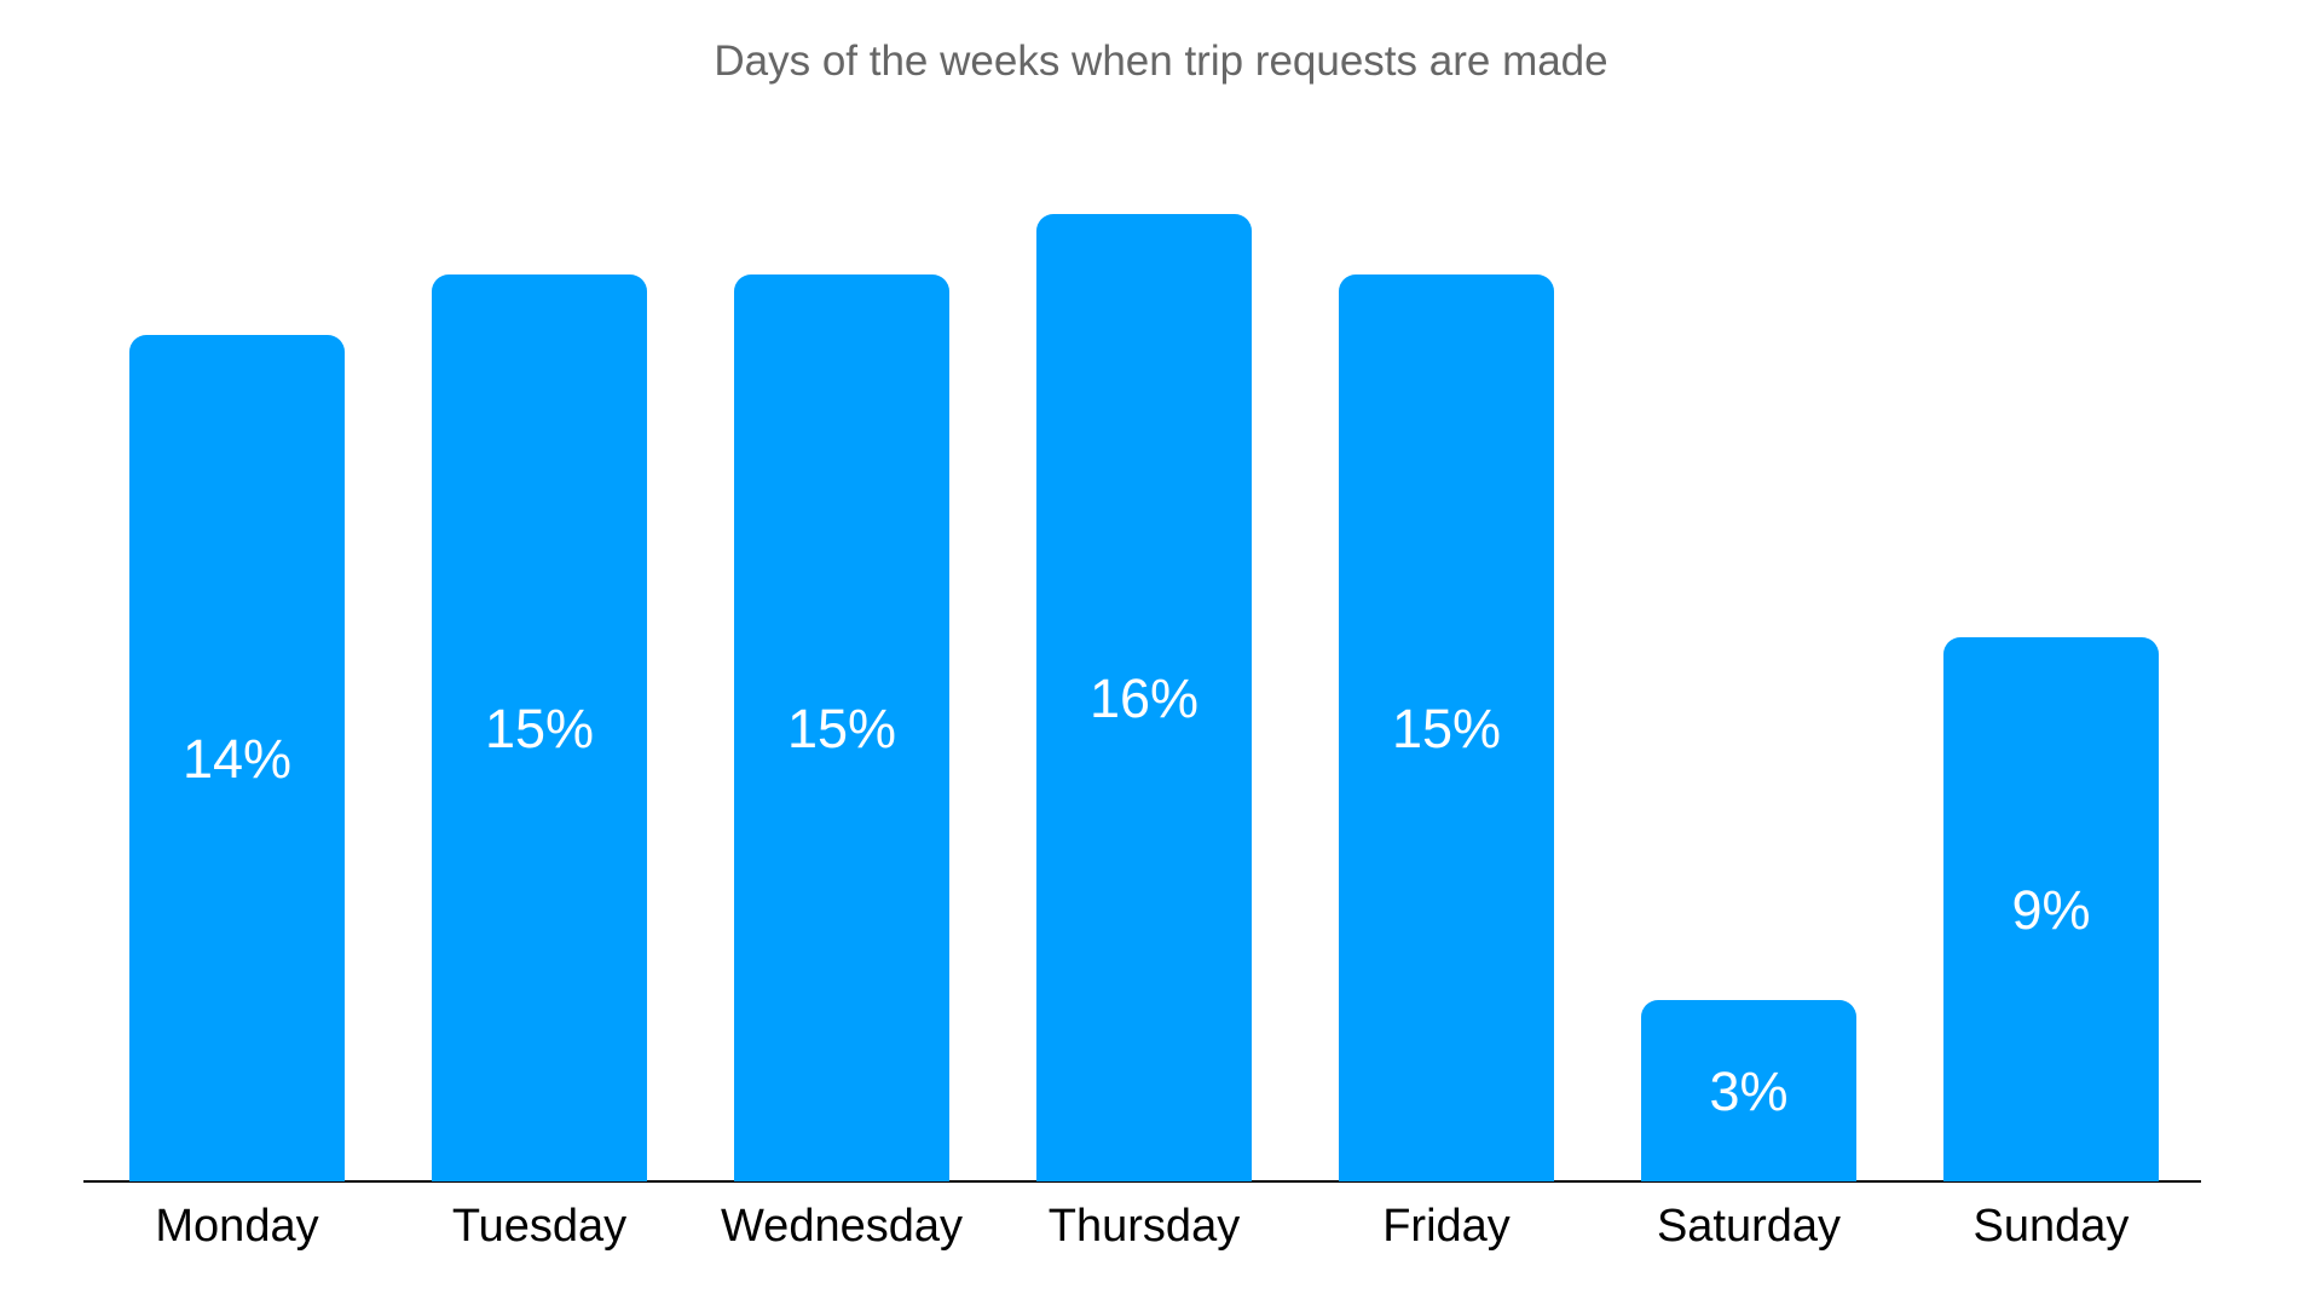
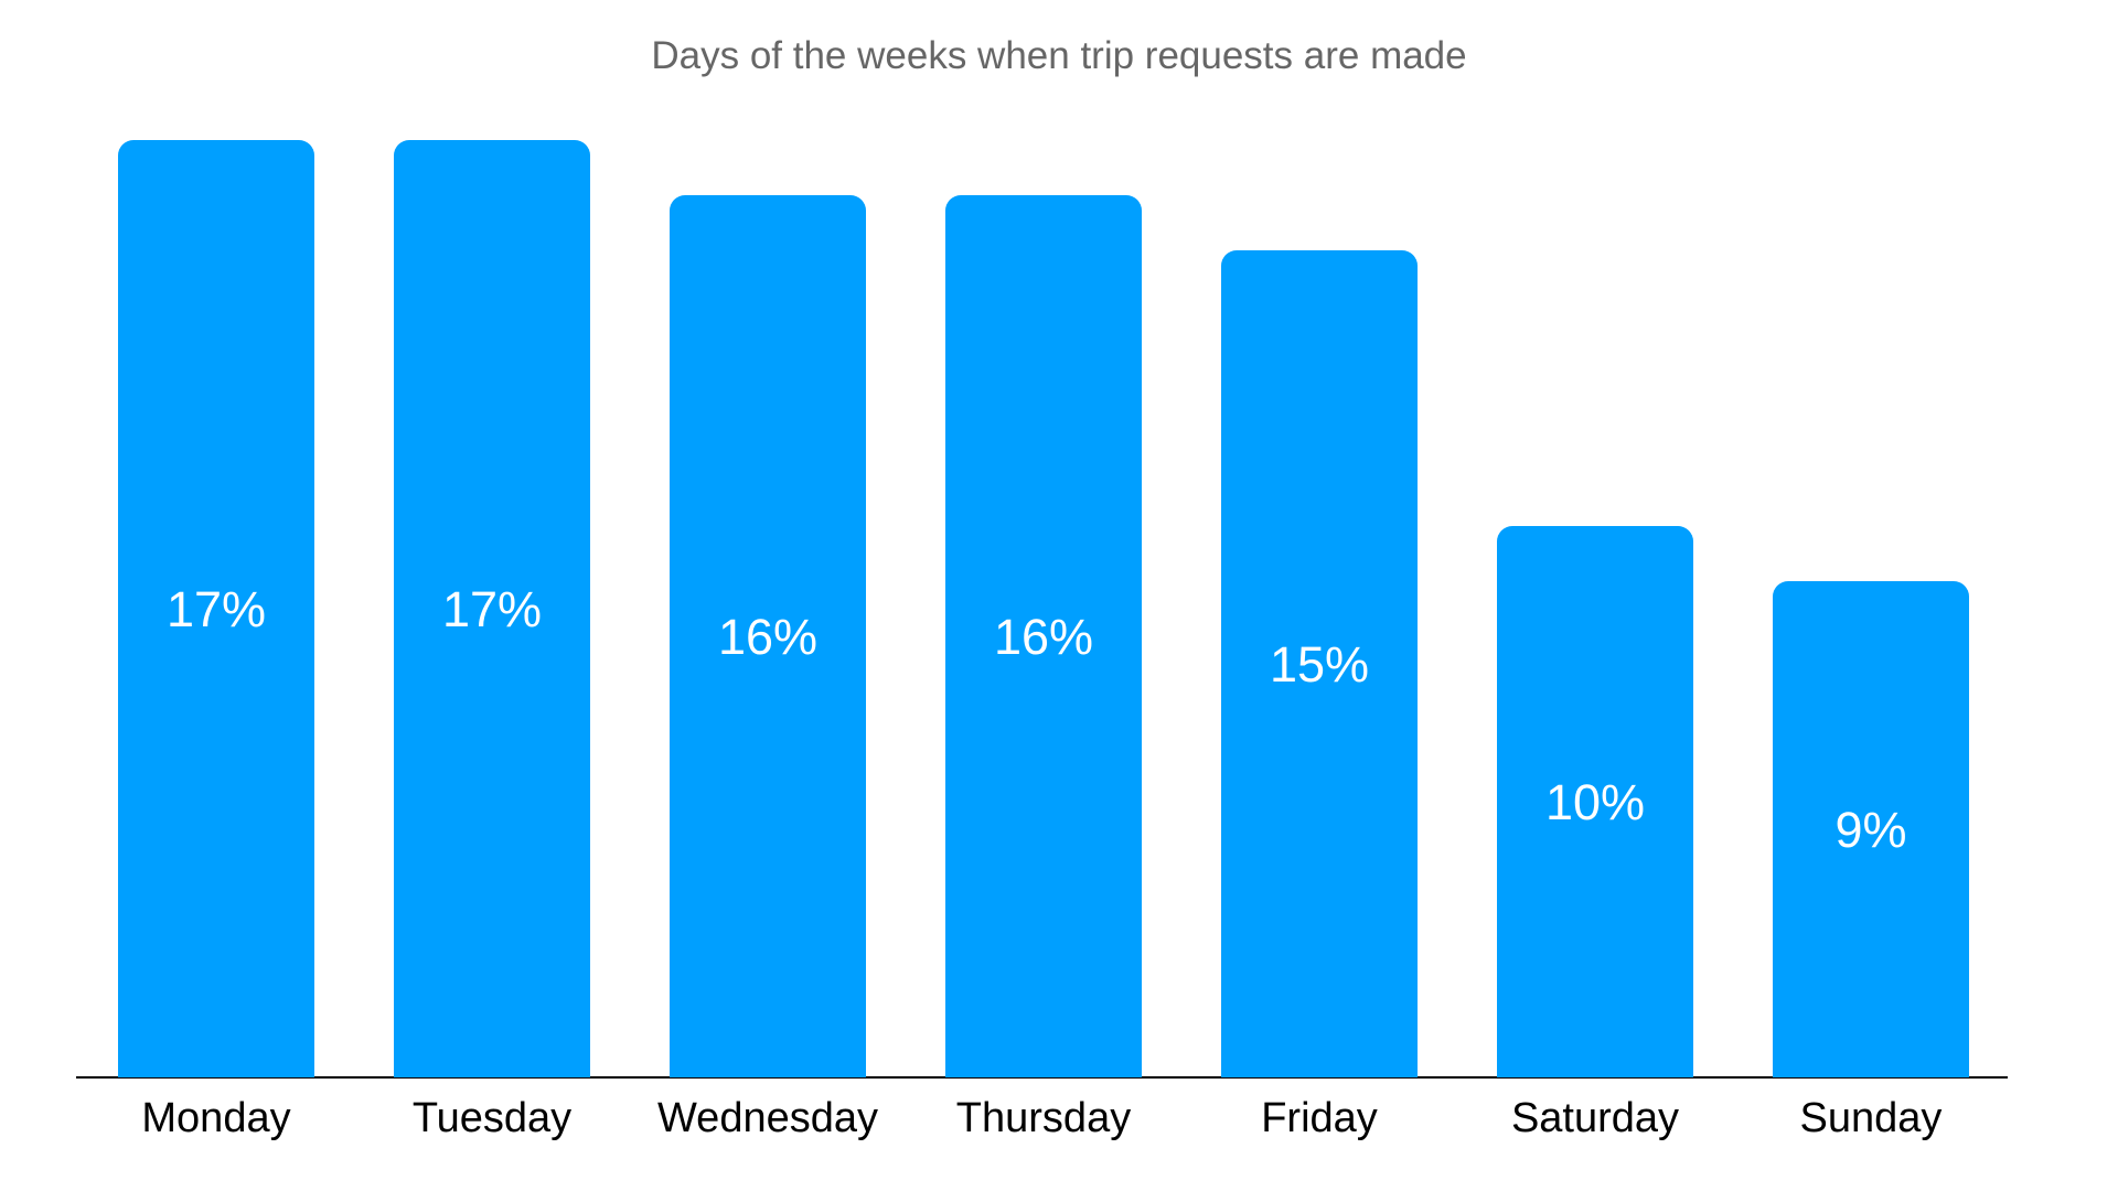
Monday: 14% -> 17%
Tuesday: 15% -> 17%
Wednesday: 15% -> 16%
Saturday: 3% -> 10%
